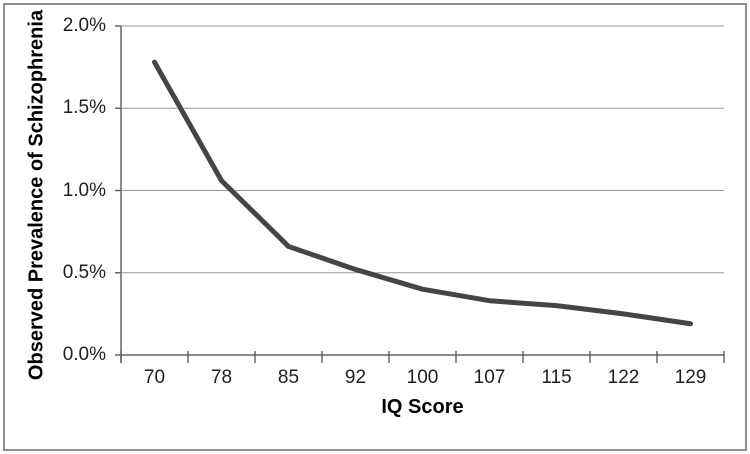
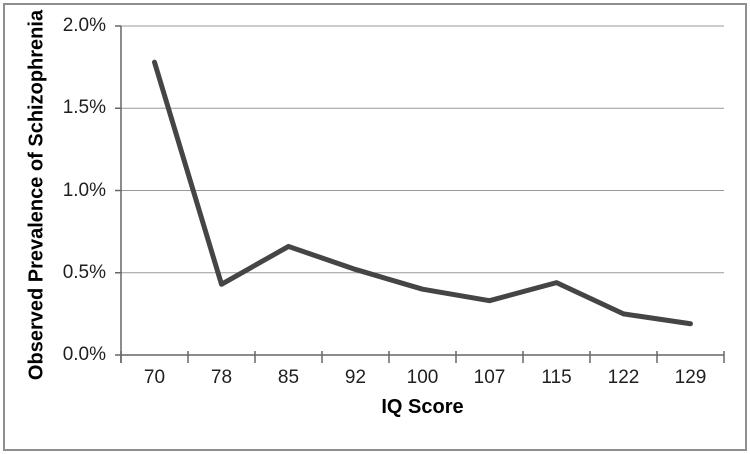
78: 1.06% -> 0.43%
115: 0.30% -> 0.44%
